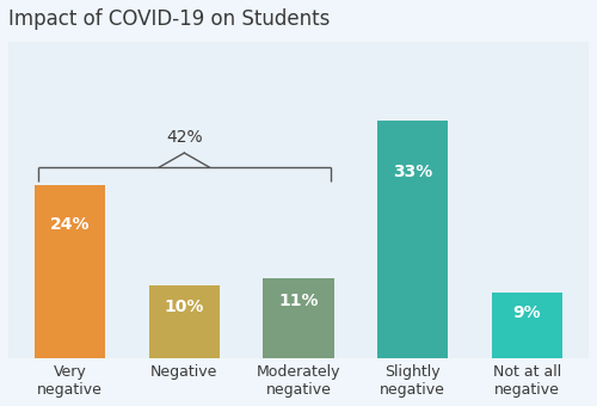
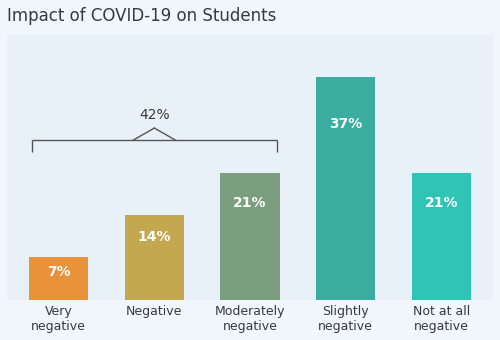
Very negative: 24% -> 7%
Negative: 10% -> 14%
Moderately negative: 11% -> 21%
Slightly negative: 33% -> 37%
Not at all negative: 9% -> 21%
